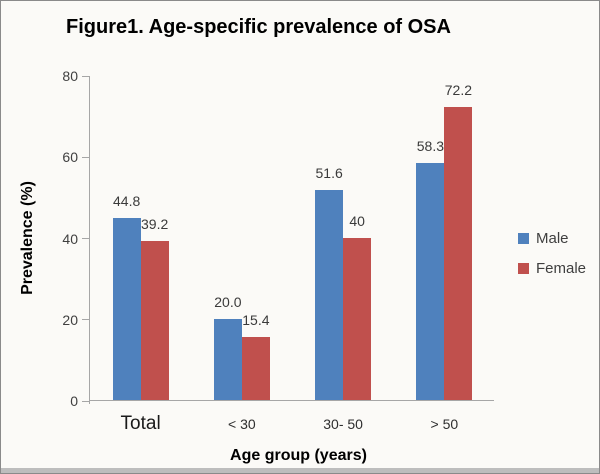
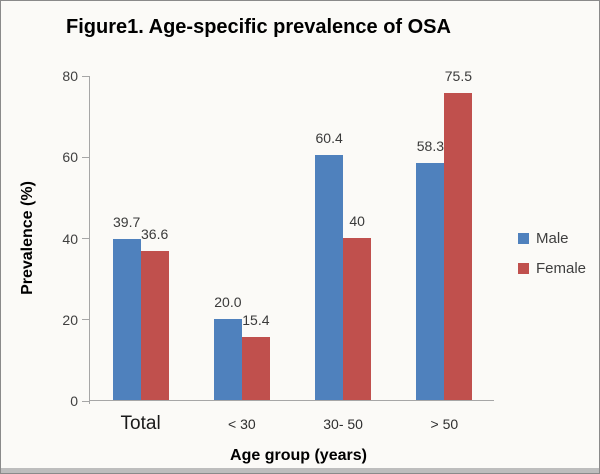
Male/Total: 44.8 -> 39.7
Female/Total: 39.2 -> 36.6
Male/30- 50: 51.6 -> 60.4
Female/> 50: 72.2 -> 75.5
